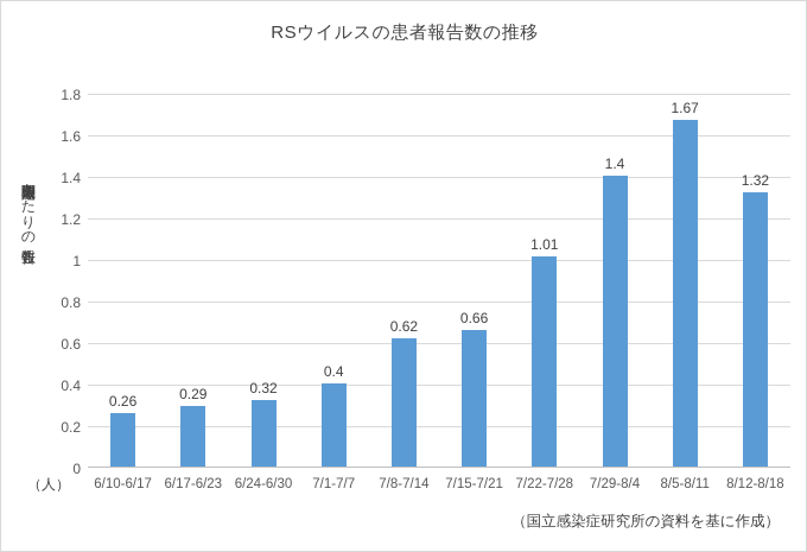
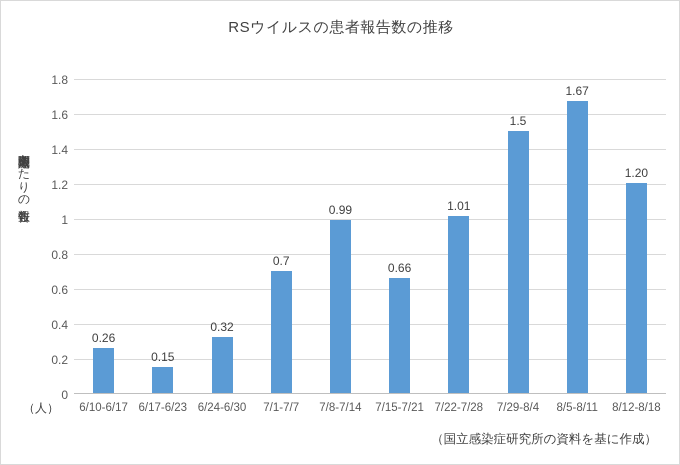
6/17-6/23: 0.29 -> 0.15
7/1-7/7: 0.4 -> 0.7
7/8-7/14: 0.62 -> 0.99
7/29-8/4: 1.4 -> 1.5
8/12-8/18: 1.32 -> 1.20
